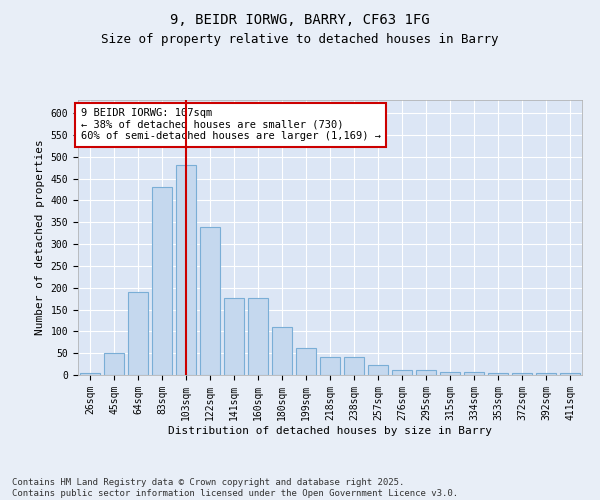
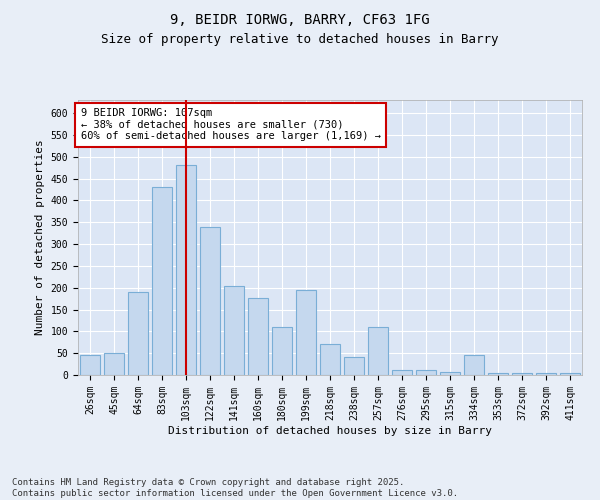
26sqm: 5 -> 45
141sqm: 176 -> 205
199sqm: 62 -> 195
218sqm: 42 -> 70
257sqm: 22 -> 110
334sqm: 8 -> 45
